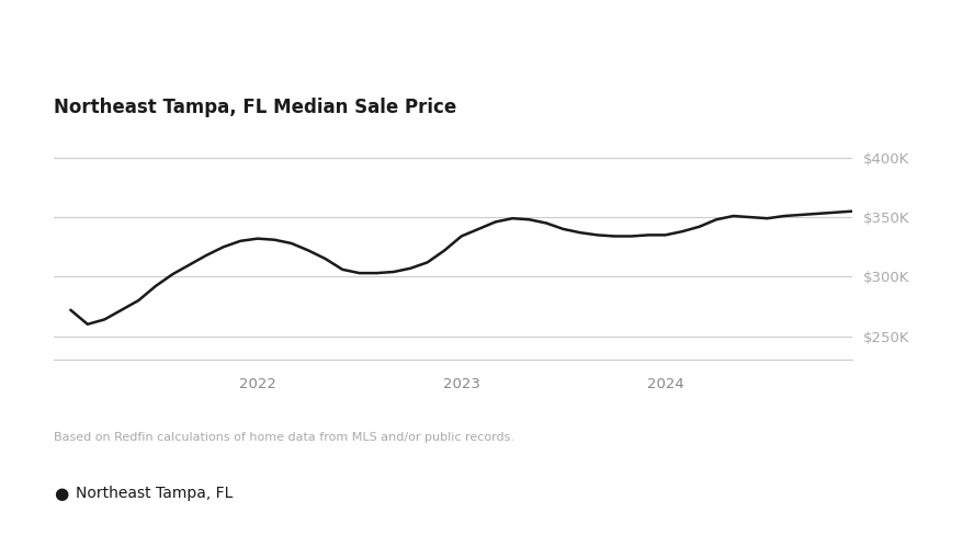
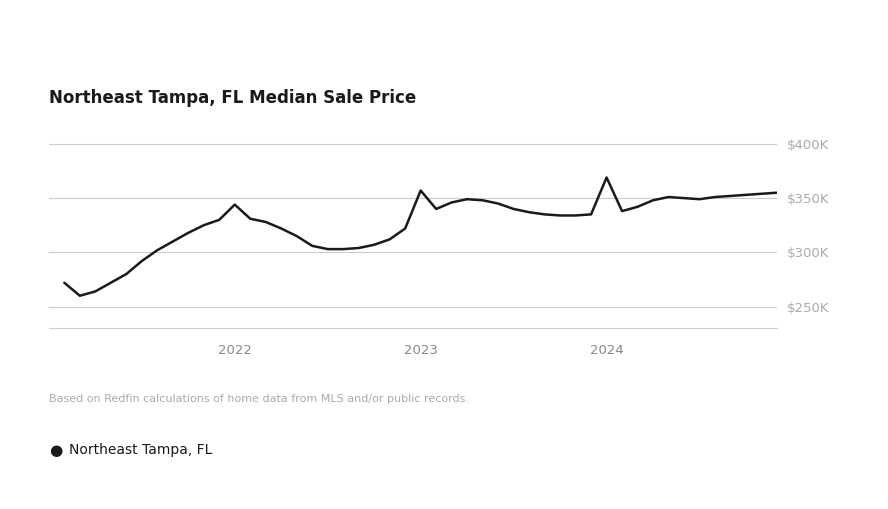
2022: $332K -> $344K
2023: $334K -> $357K
2024: $335K -> $369K
